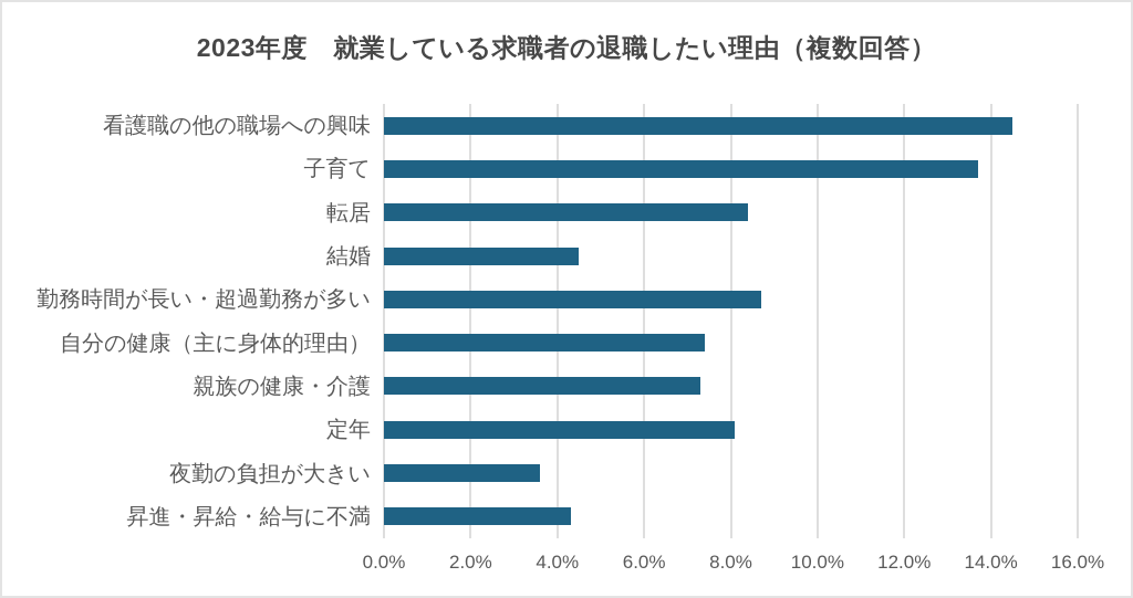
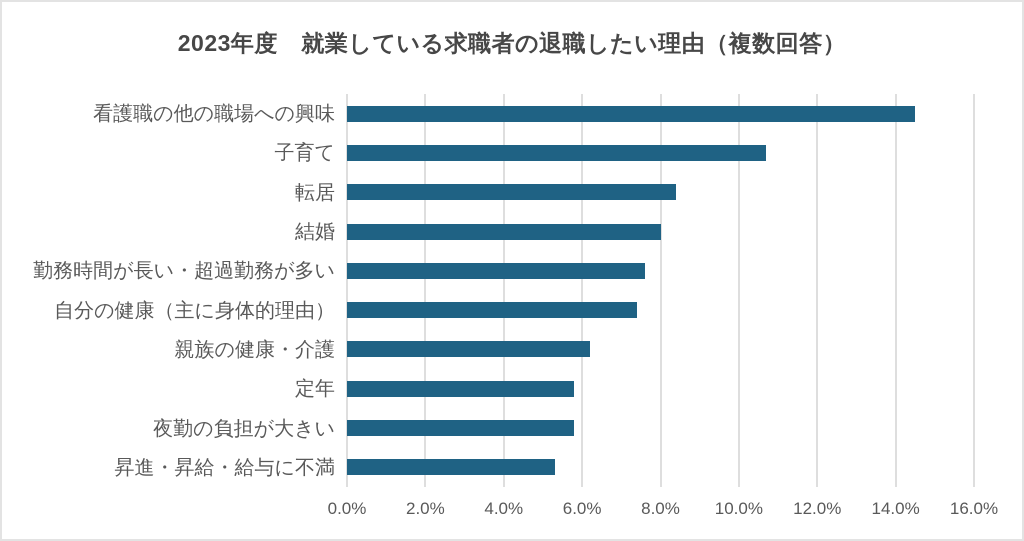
子育て: 13.7% -> 10.7%
結婚: 4.5% -> 8.0%
勤務時間が長い・超過勤務が多い: 8.7% -> 7.6%
親族の健康・介護: 7.3% -> 6.2%
定年: 8.1% -> 5.8%
夜勤の負担が大きい: 3.6% -> 5.8%
昇進・昇給・給与に不満: 4.3% -> 5.3%
